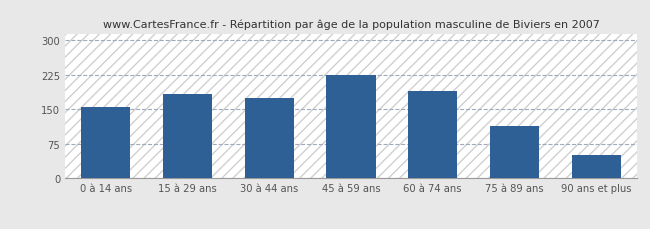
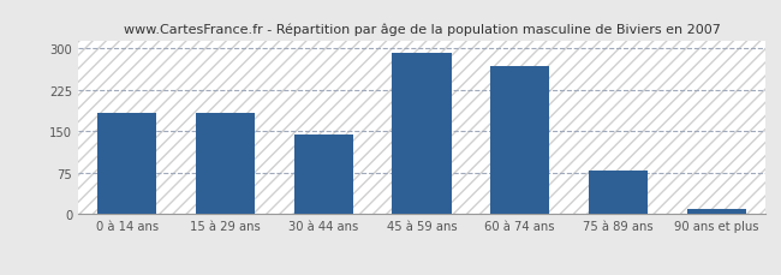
0 à 14 ans: 155 -> 183
30 à 44 ans: 175 -> 145
45 à 59 ans: 225 -> 292
60 à 74 ans: 190 -> 268
75 à 89 ans: 115 -> 80
90 ans et plus: 50 -> 10
